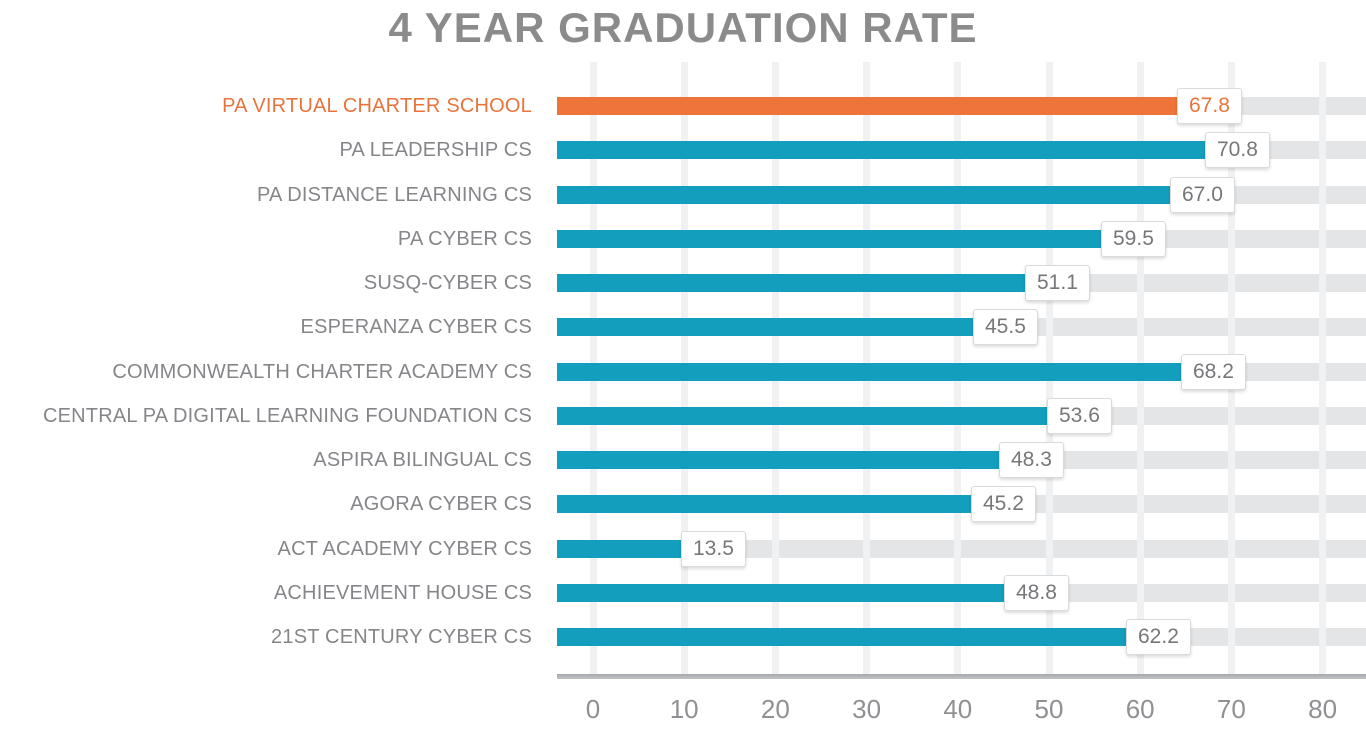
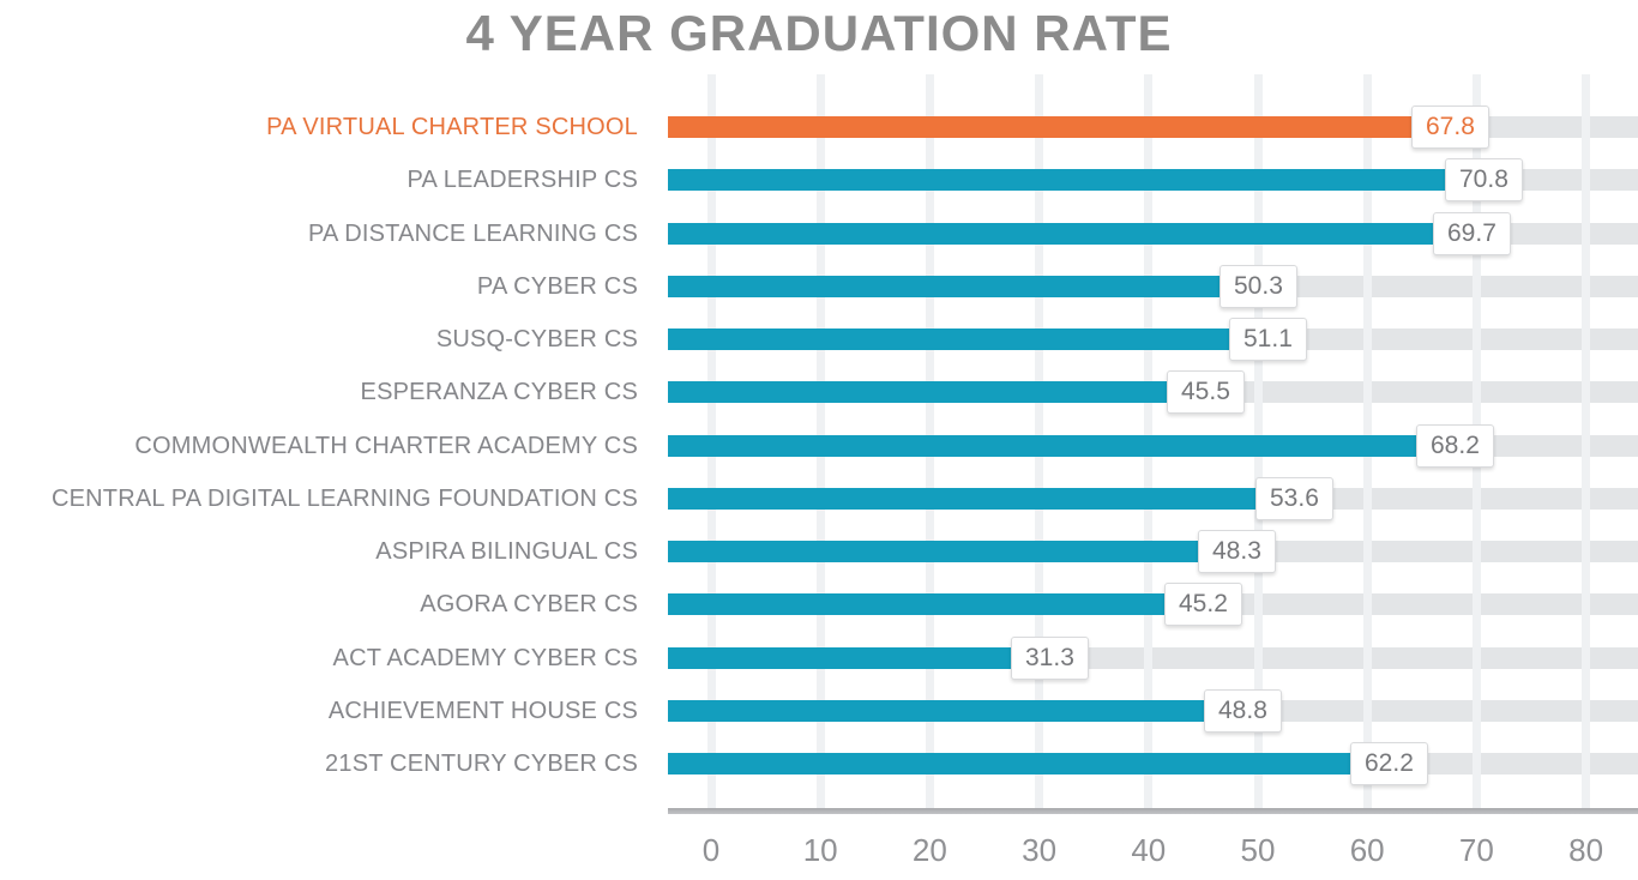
PA DISTANCE LEARNING CS: 67.0 -> 69.7
PA CYBER CS: 59.5 -> 50.3
ACT ACADEMY CYBER CS: 13.5 -> 31.3
